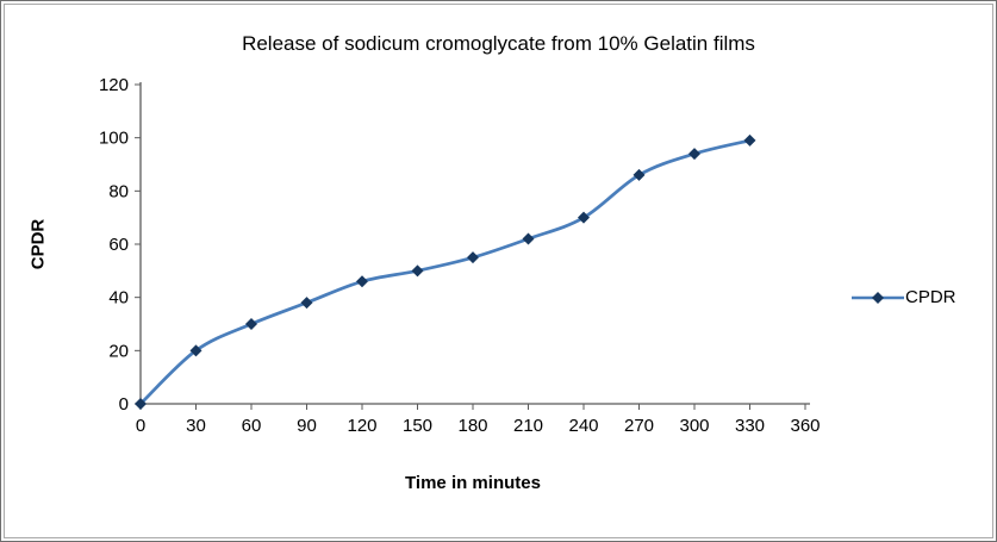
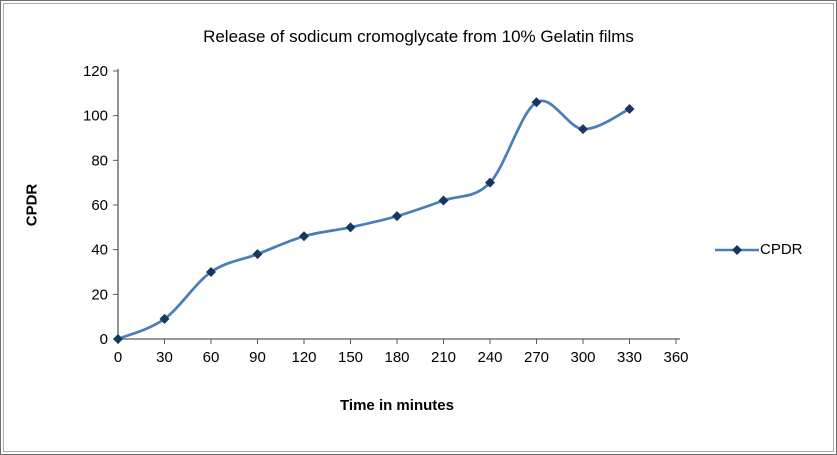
30: 20 -> 9
270: 86 -> 106
330: 99 -> 103
